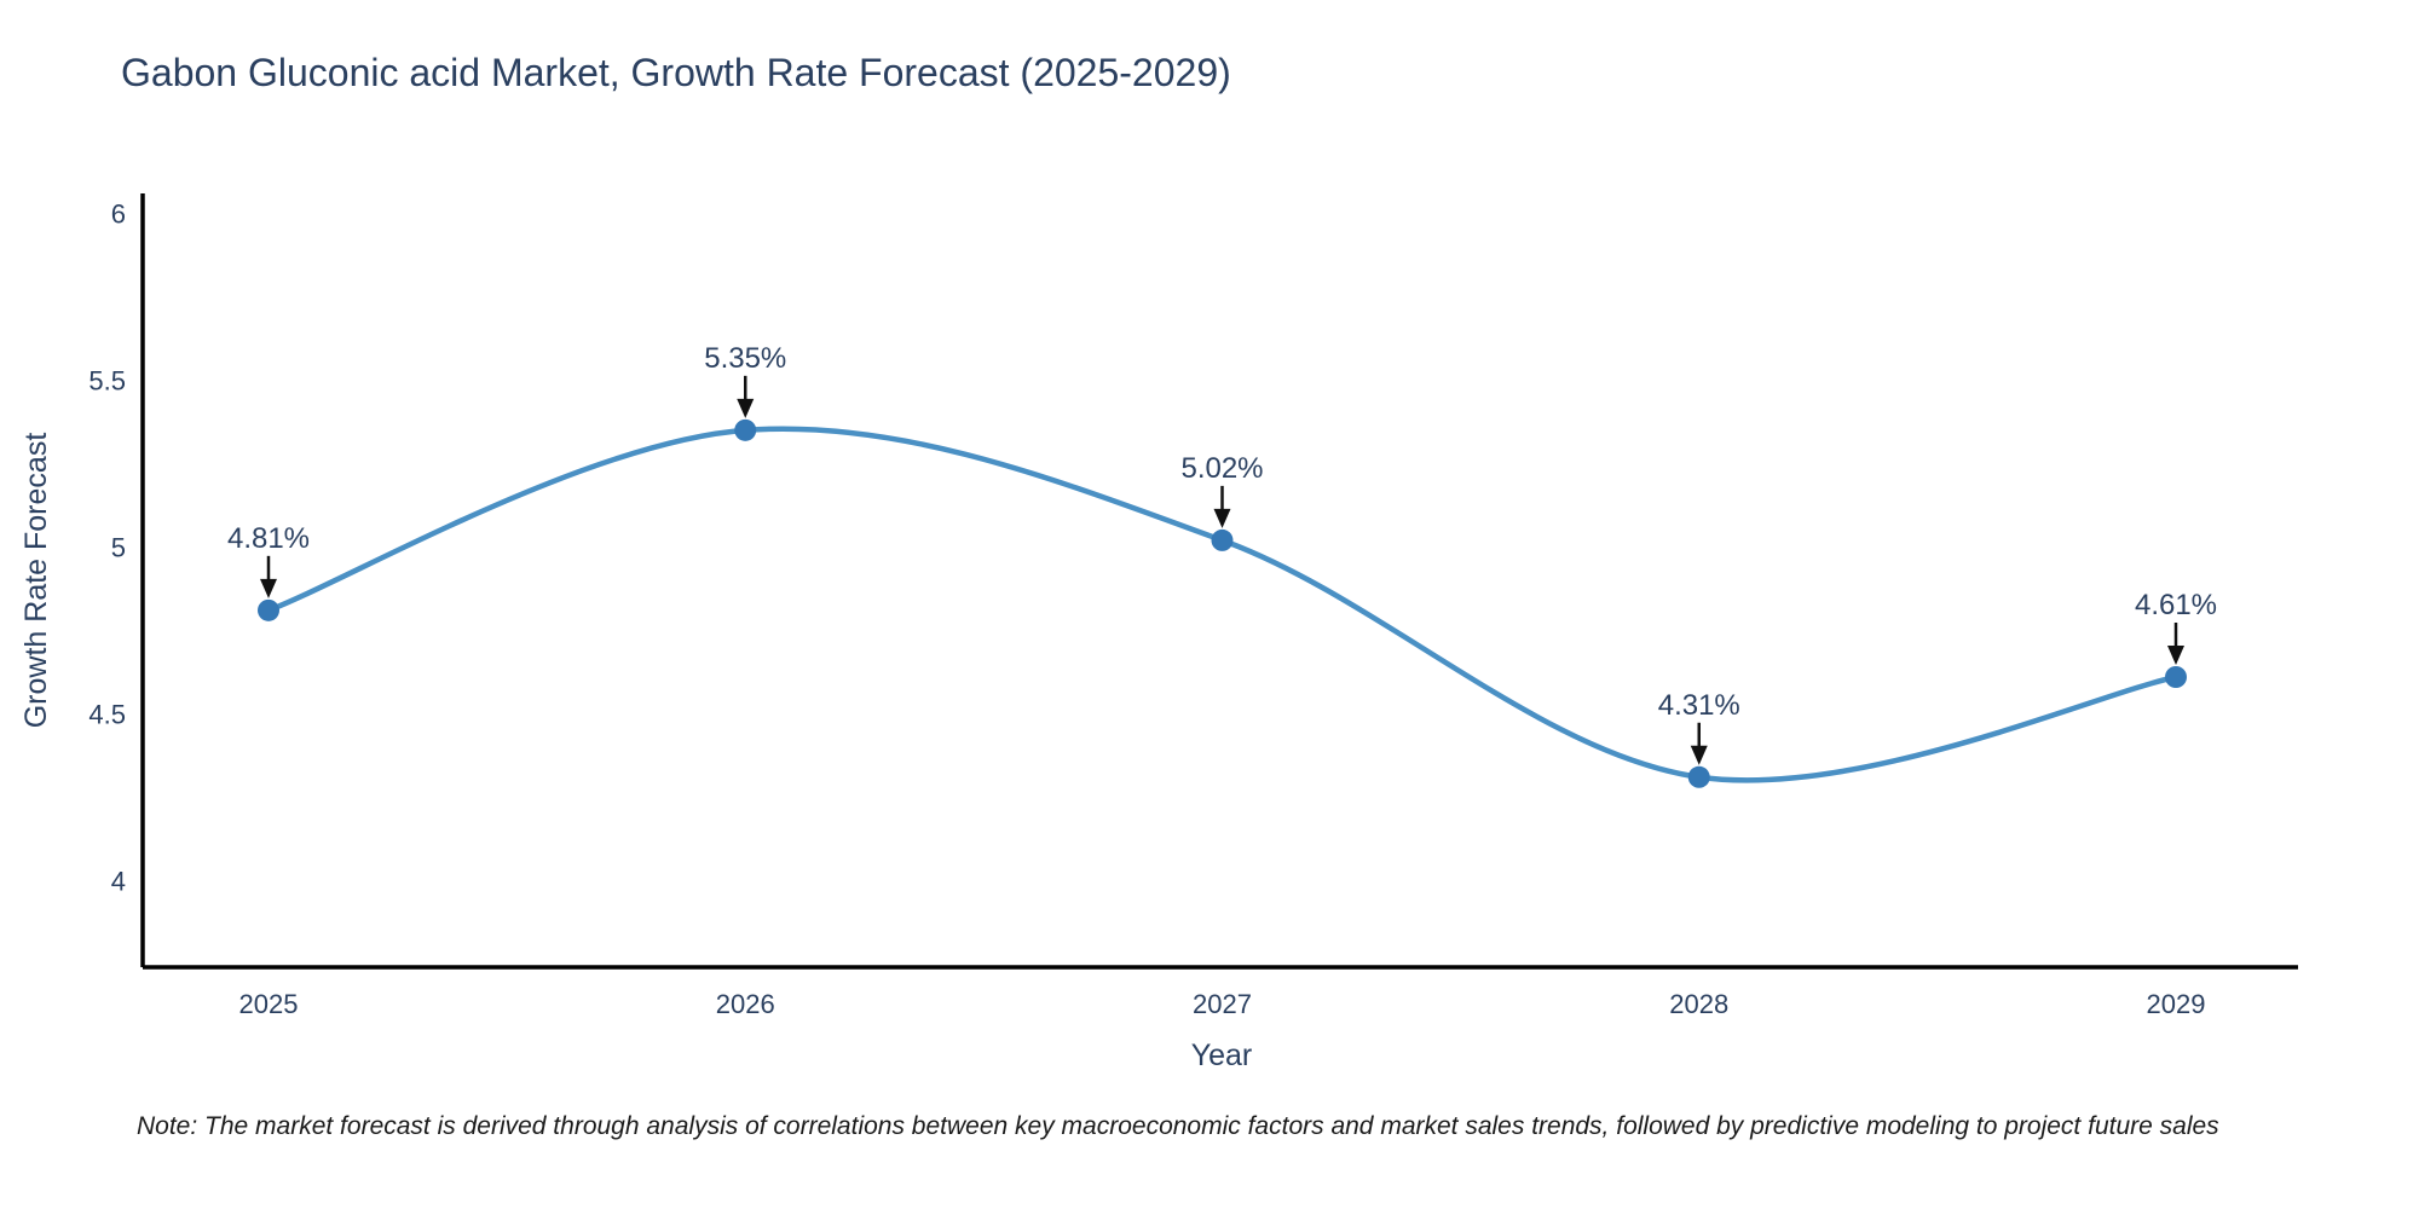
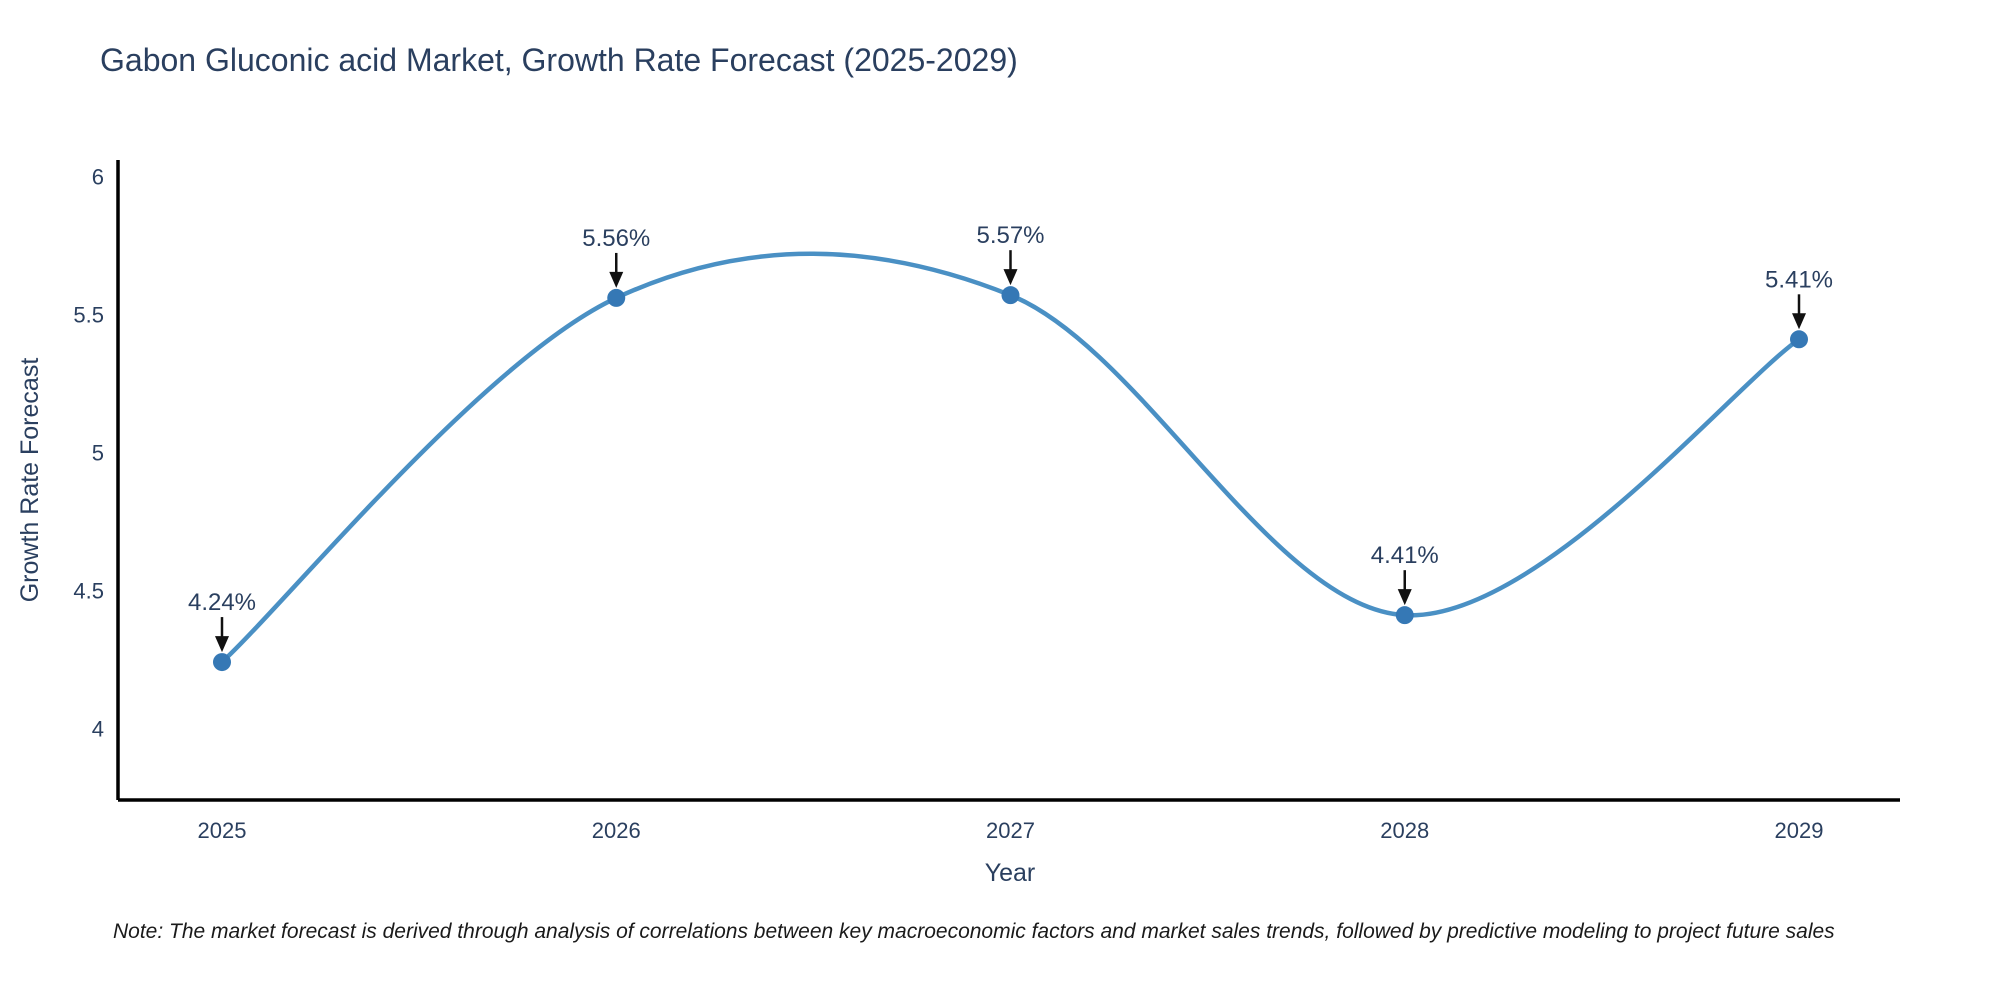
2025: 4.81% -> 4.24%
2026: 5.35% -> 5.56%
2027: 5.02% -> 5.57%
2028: 4.31% -> 4.41%
2029: 4.61% -> 5.41%
